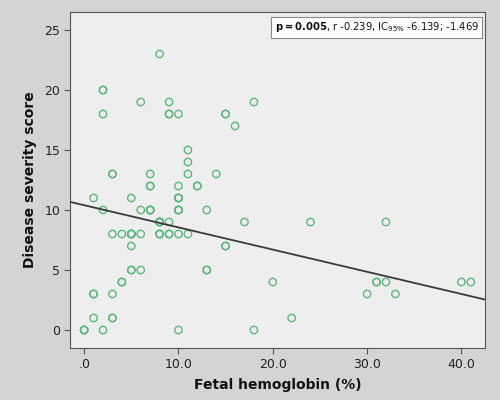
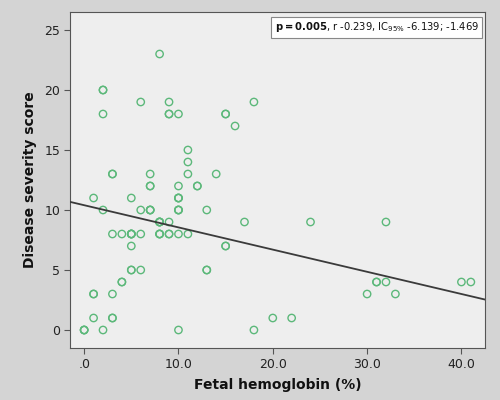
20.0: 4 -> 1
